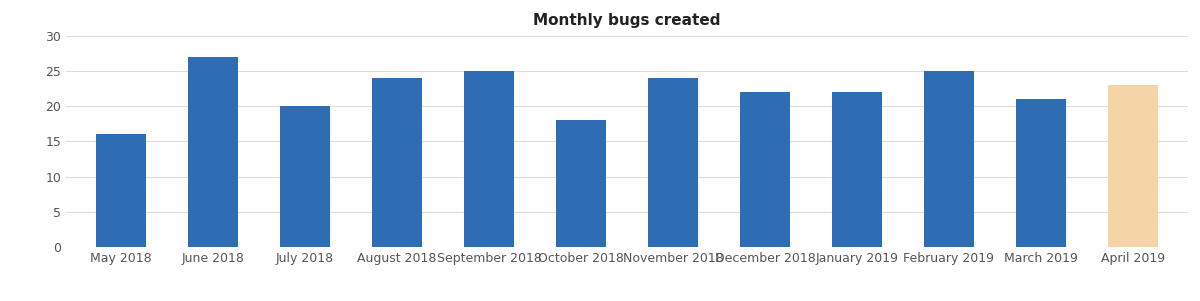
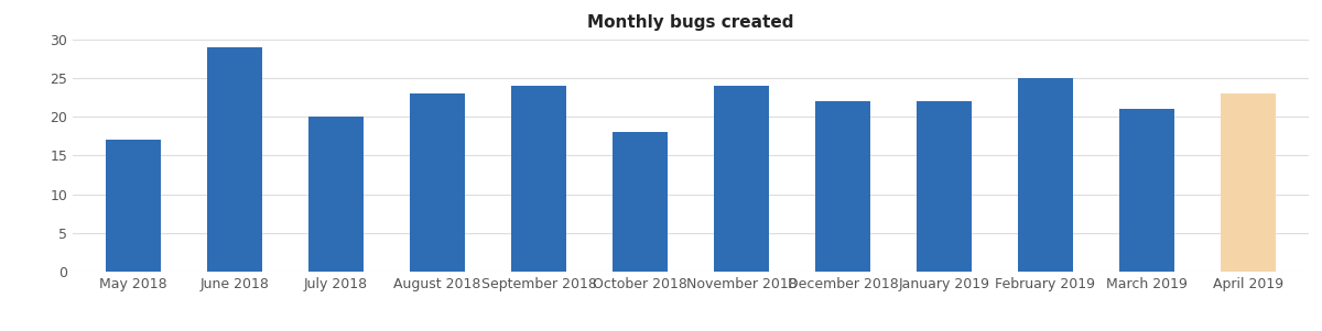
May 2018: 16 -> 17
June 2018: 27 -> 29
August 2018: 24 -> 23
September 2018: 25 -> 24
